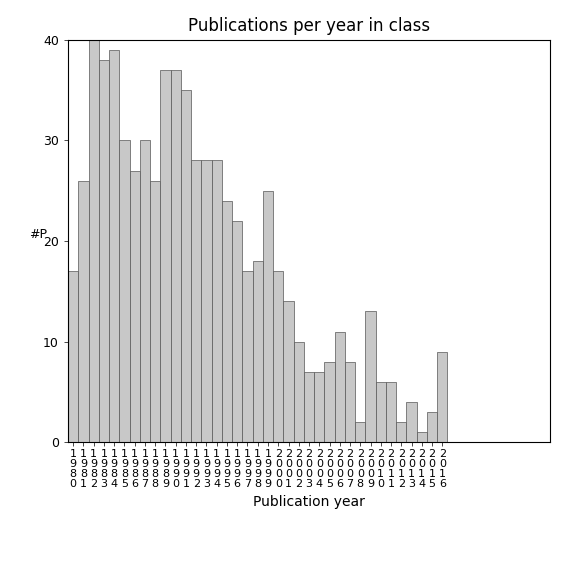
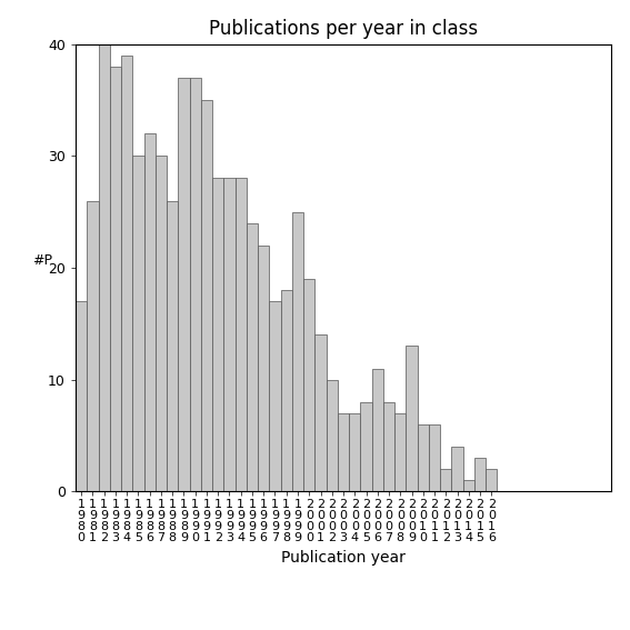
1 9 8 6: 27 -> 32
2 0 0 0: 17 -> 19
2 0 0 8: 2 -> 7
2 0 1 6: 9 -> 2
